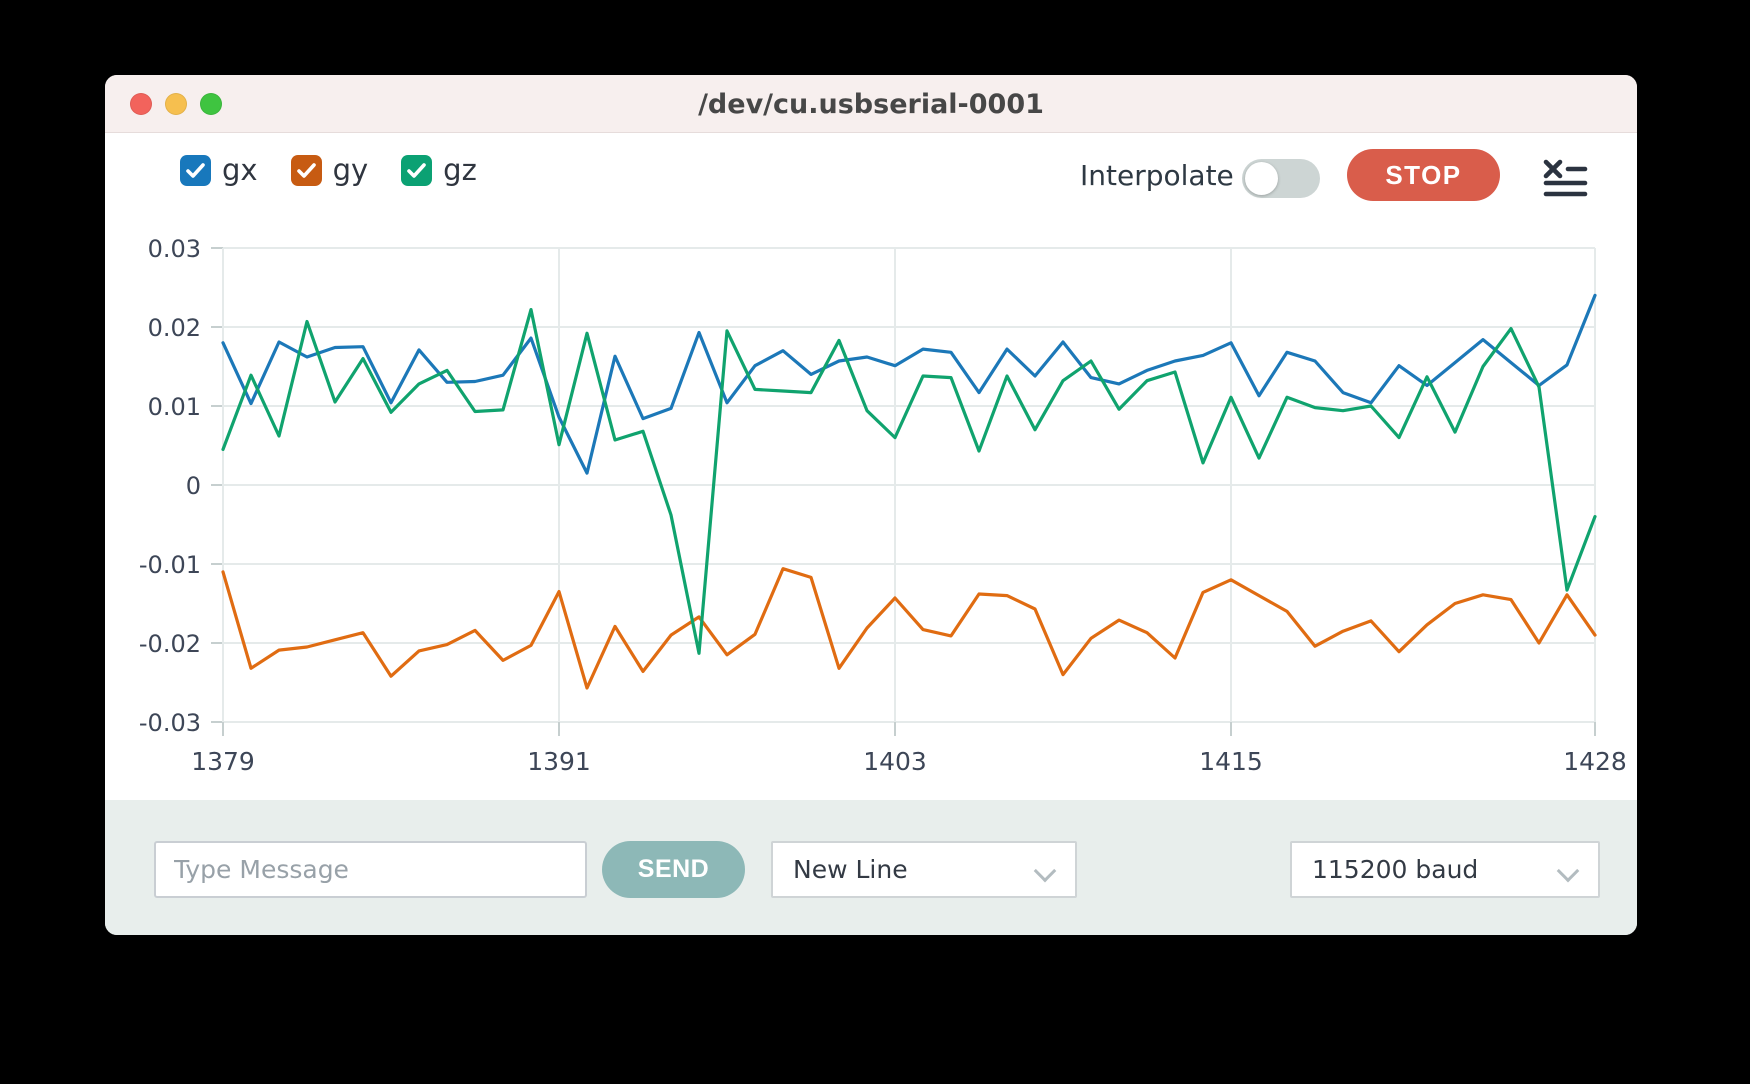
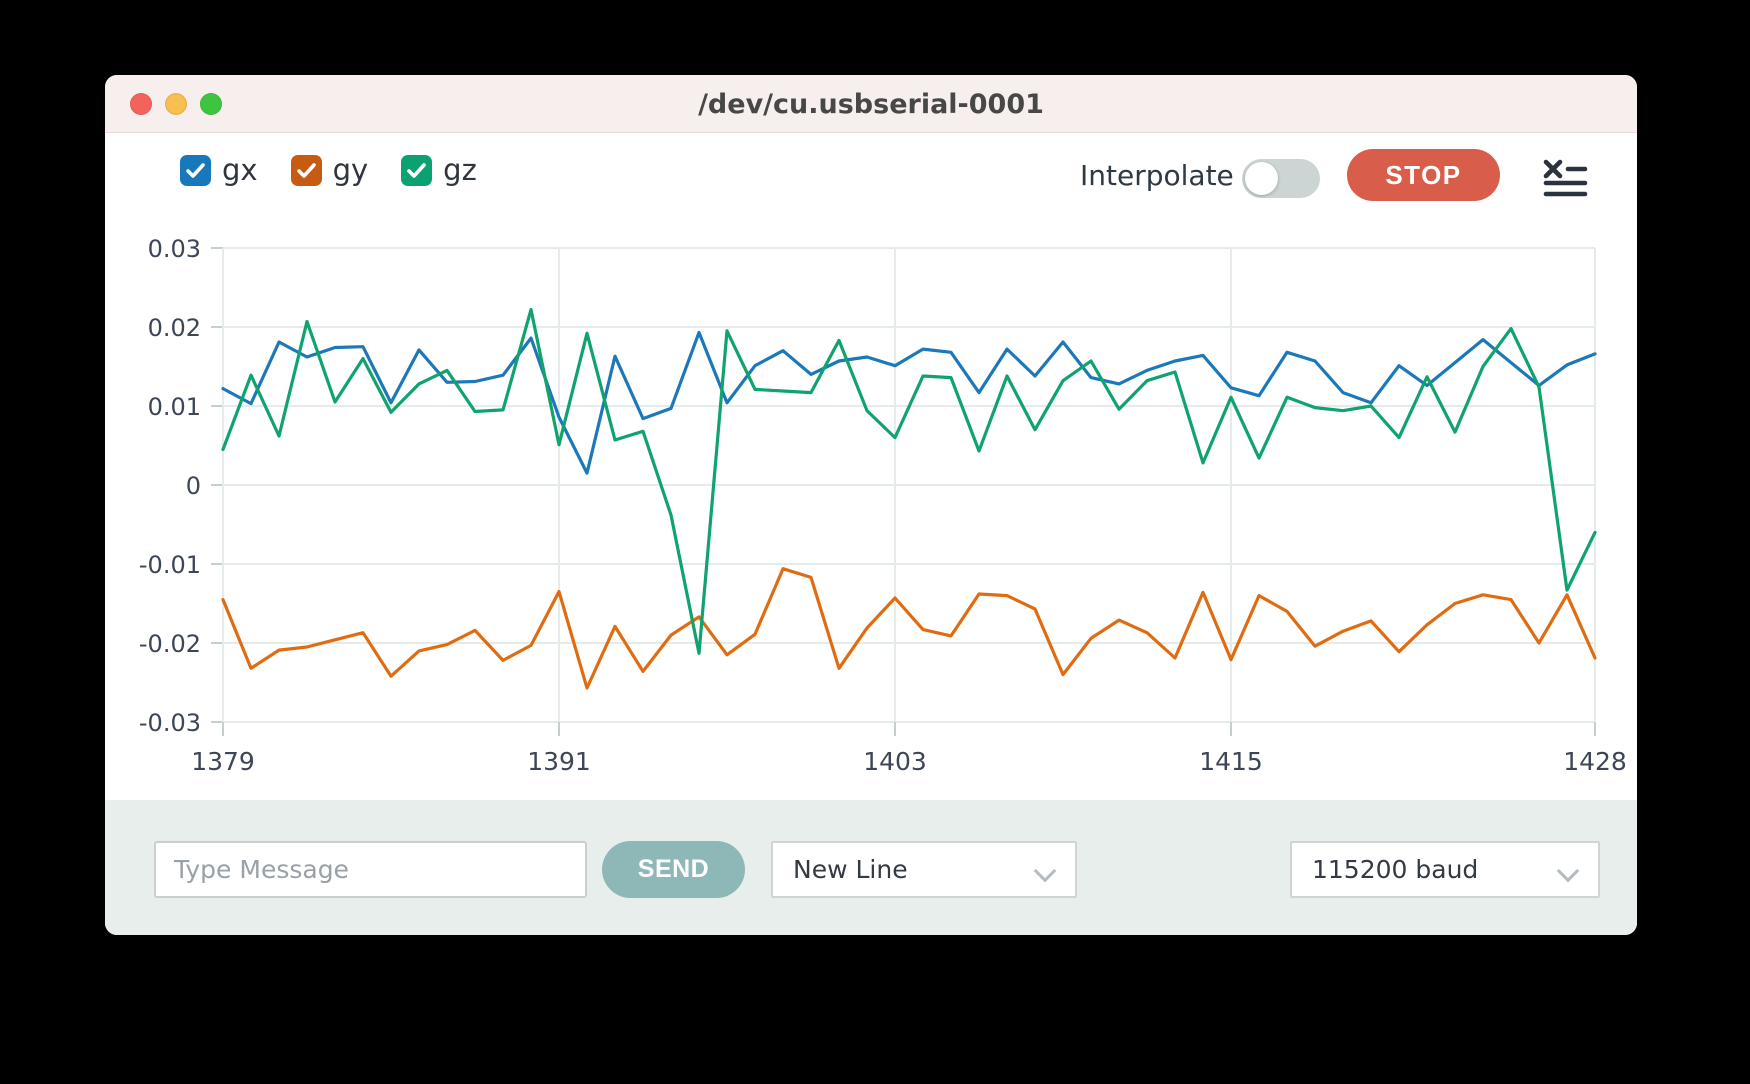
gx/1379: 0.018 -> 0.012
gy/1379: -0.011 -> -0.015
gx/1415: 0.018 -> 0.012
gy/1415: -0.012 -> -0.022
gx/1428: 0.024 -> 0.017
gy/1428: -0.019 -> -0.022
gz/1428: -0.004 -> -0.006
